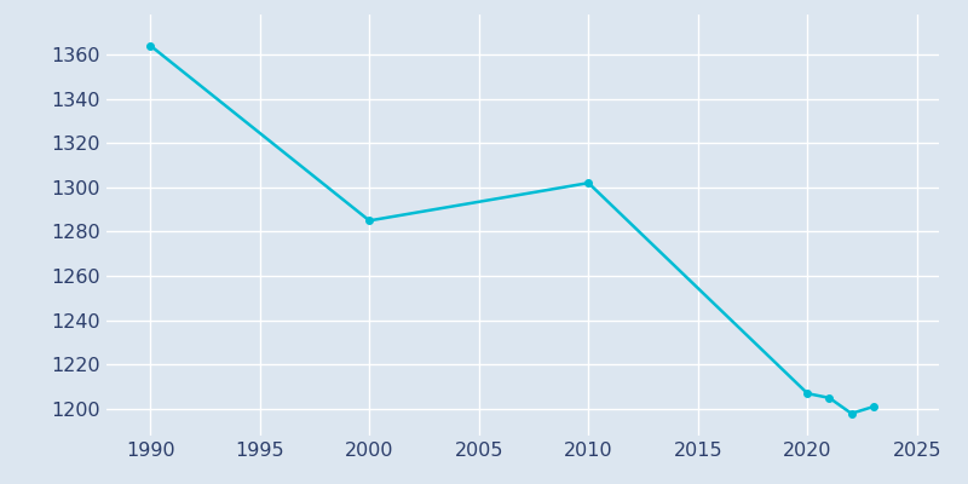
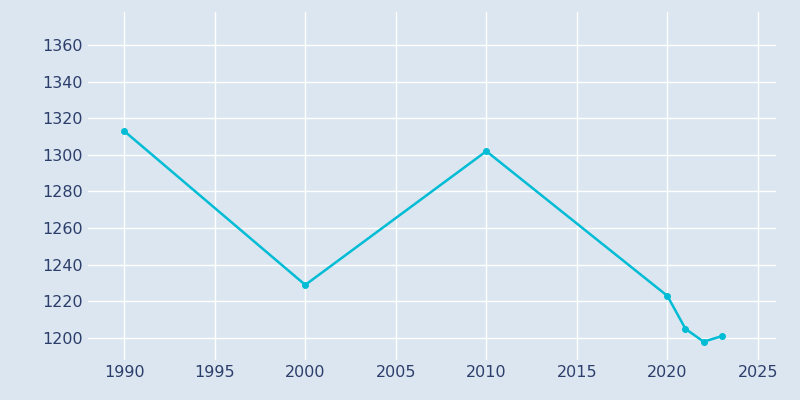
1990: 1364 -> 1313
2000: 1285 -> 1229
2020: 1207 -> 1223
